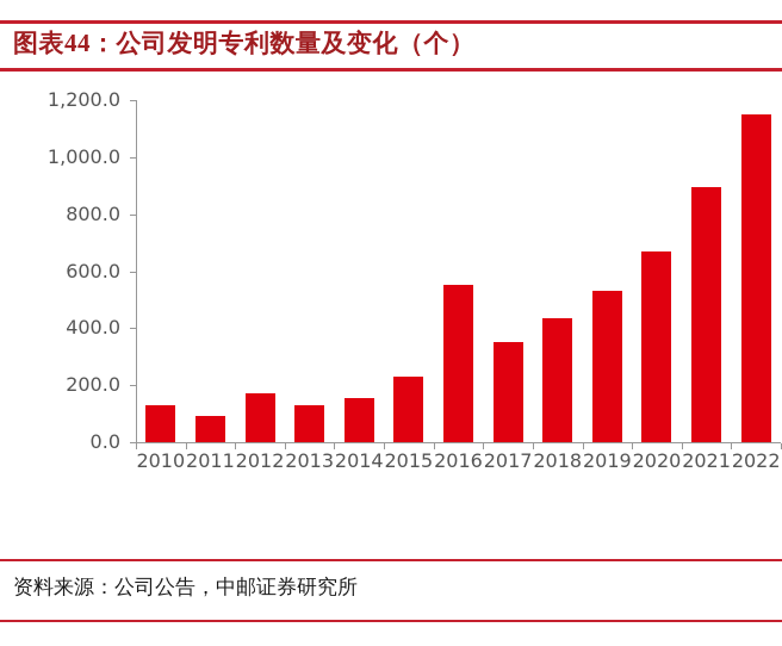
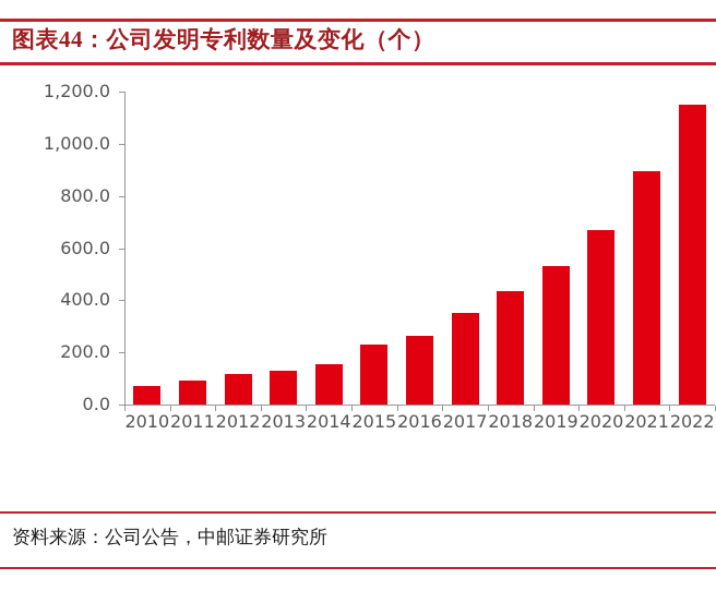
2010: 130 -> 70
2012: 170 -> 120
2016: 550 -> 260
